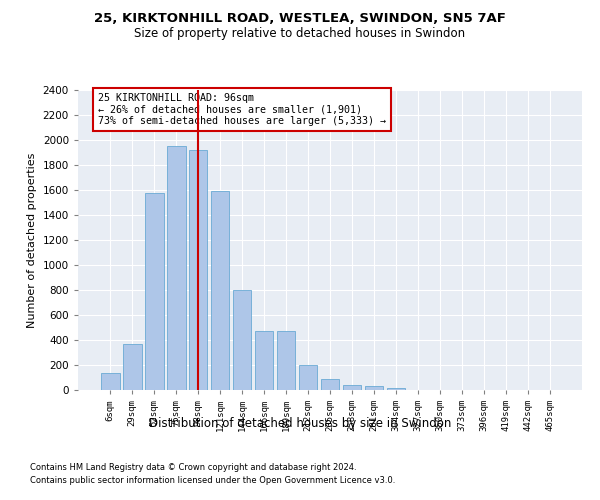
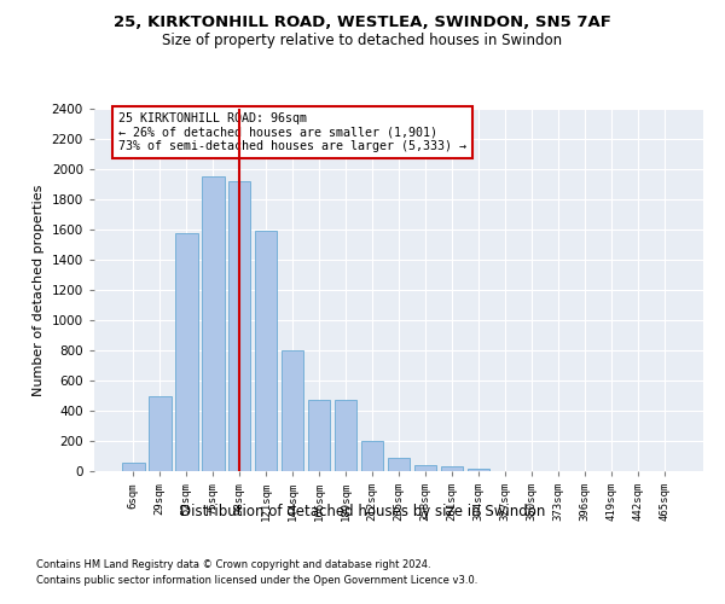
6sqm: 140 -> 60
29sqm: 370 -> 500
